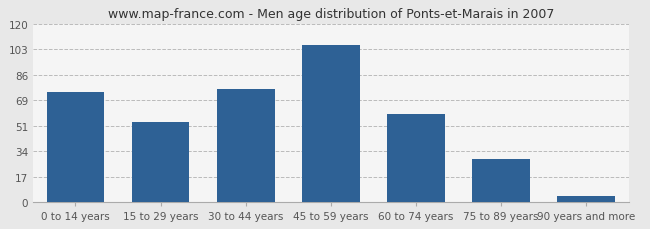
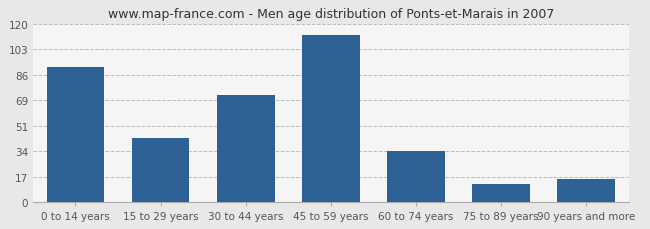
0 to 14 years: 74 -> 91
15 to 29 years: 54 -> 43
30 to 44 years: 76 -> 72
45 to 59 years: 106 -> 113
60 to 74 years: 59 -> 34
75 to 89 years: 29 -> 12
90 years and more: 4 -> 15
